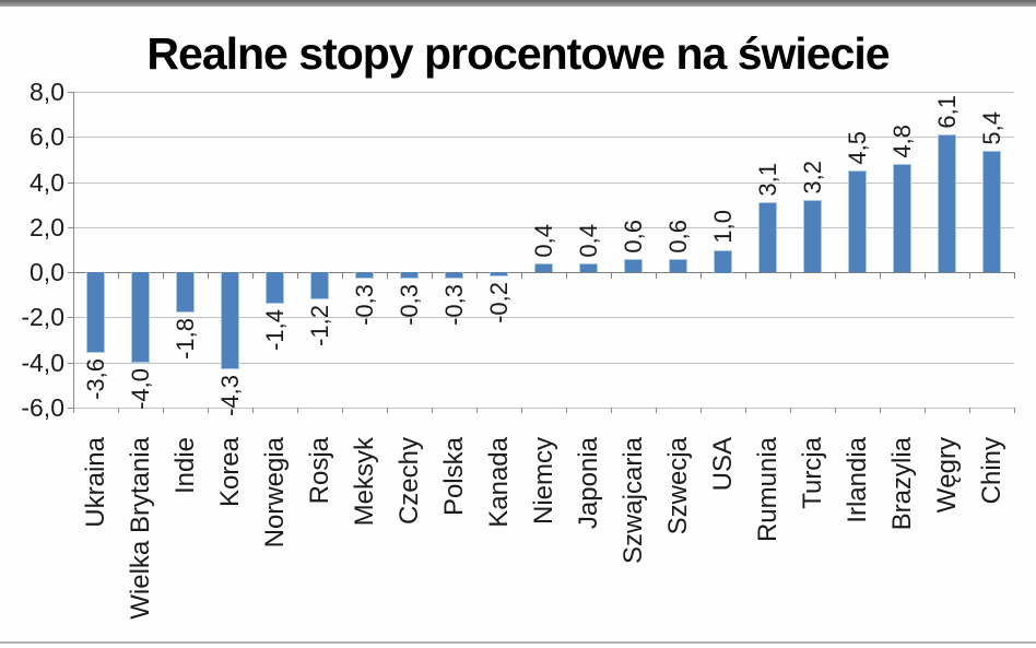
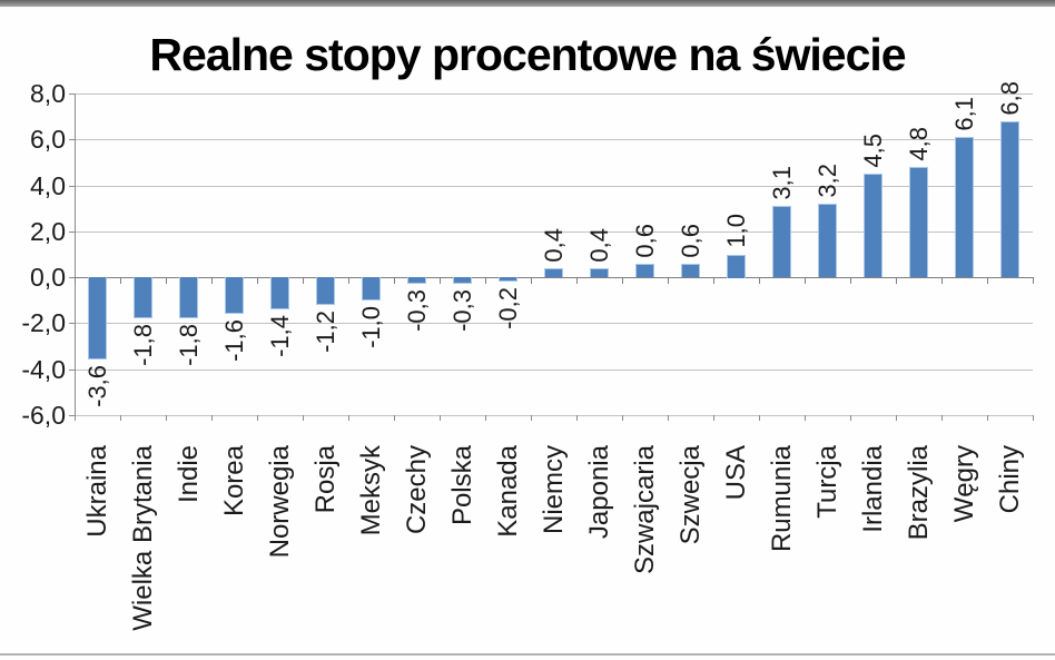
Wielka Brytania: -4,0 -> -1,8
Korea: -4,3 -> -1,6
Meksyk: -0,3 -> -1,0
Chiny: 5,4 -> 6,8
